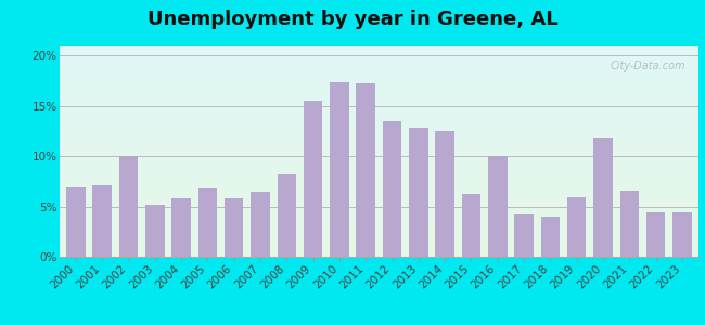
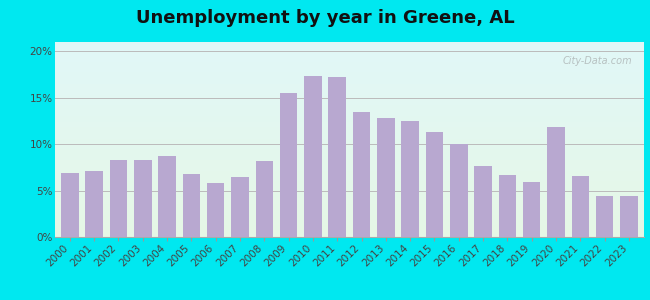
2002: 10.0% -> 8.3%
2003: 5.2% -> 8.3%
2004: 5.8% -> 8.7%
2015: 6.2% -> 11.3%
2017: 4.2% -> 7.6%
2018: 4.0% -> 6.7%
